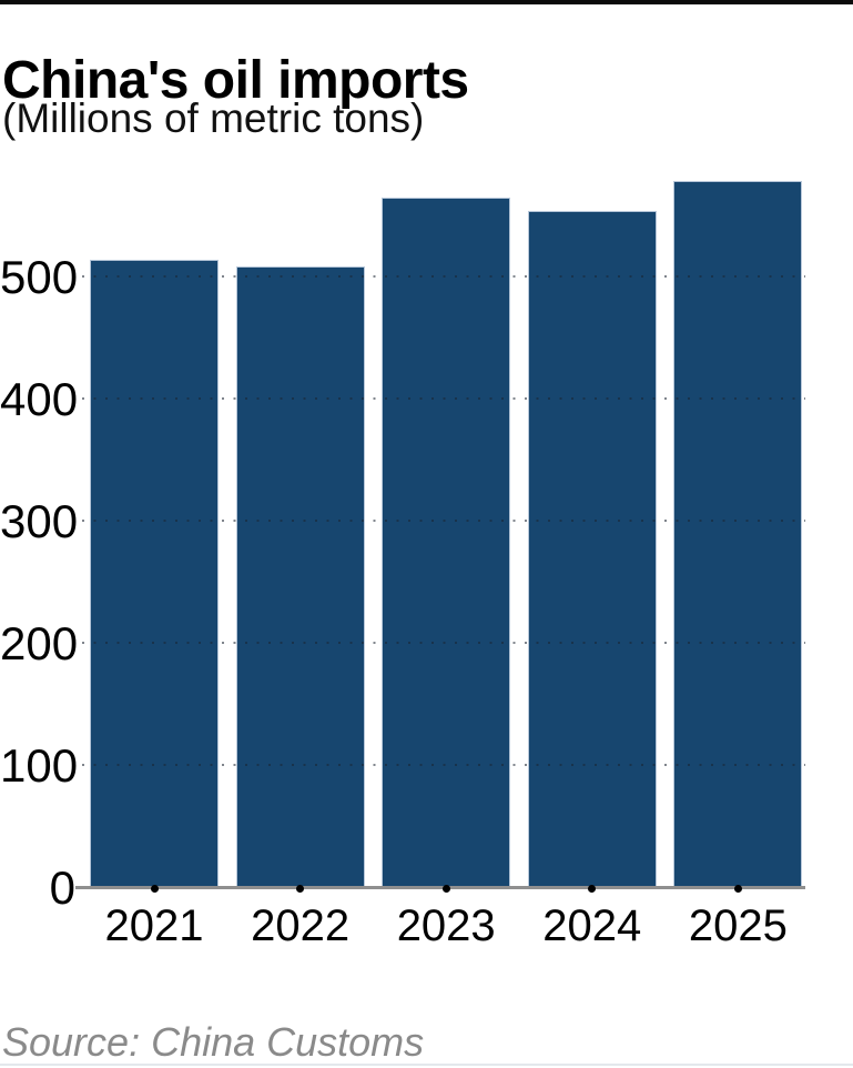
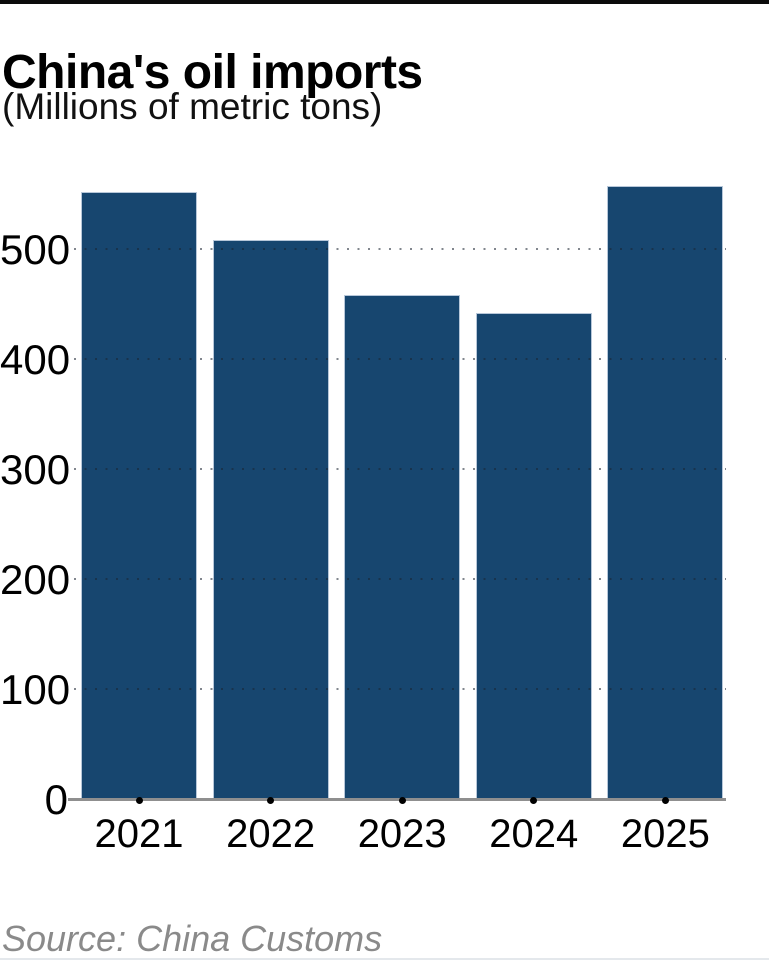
2021: 513 -> 551
2023: 564 -> 458
2024: 553 -> 441
2025: 578 -> 557
